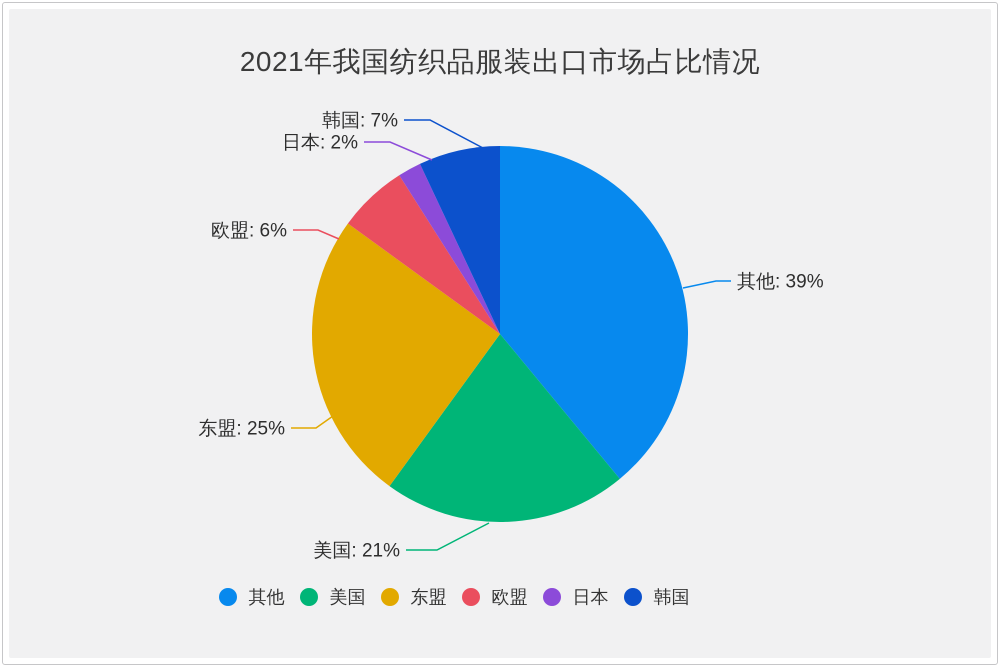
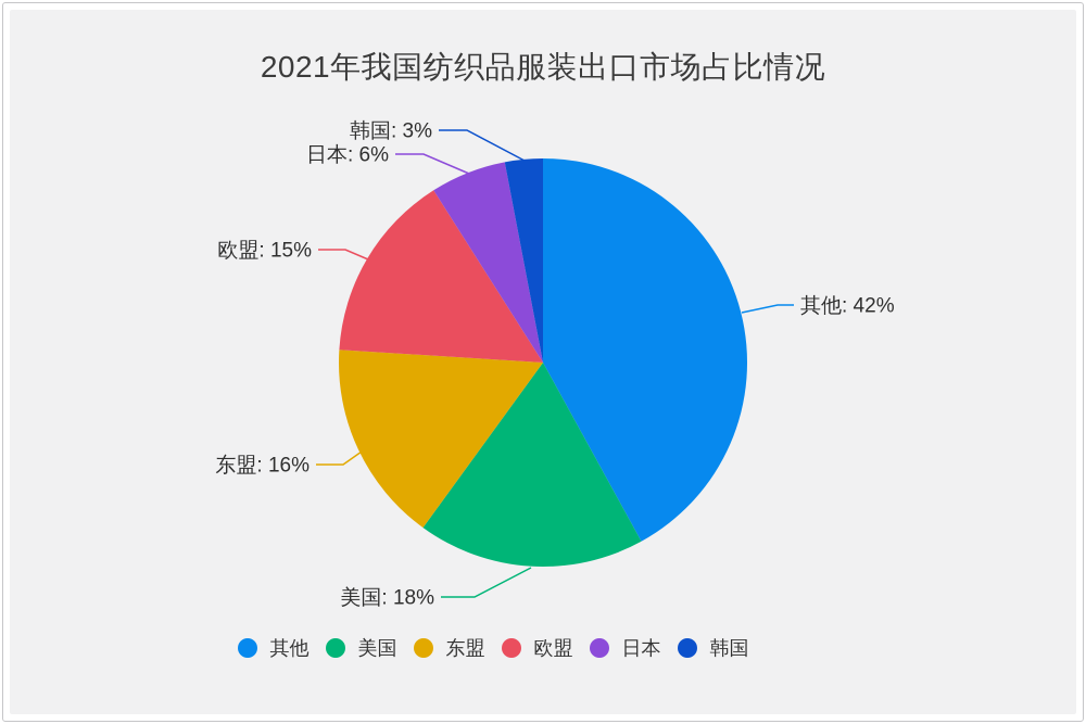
其他: 39% -> 42%
美国: 21% -> 18%
东盟: 25% -> 16%
欧盟: 6% -> 15%
日本: 2% -> 6%
韩国: 7% -> 3%
